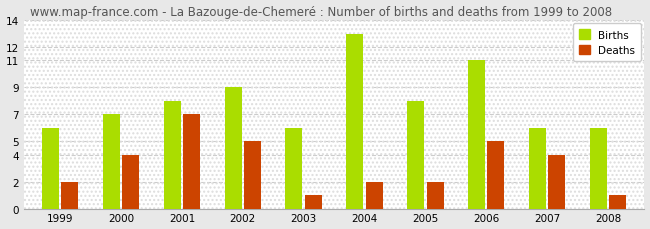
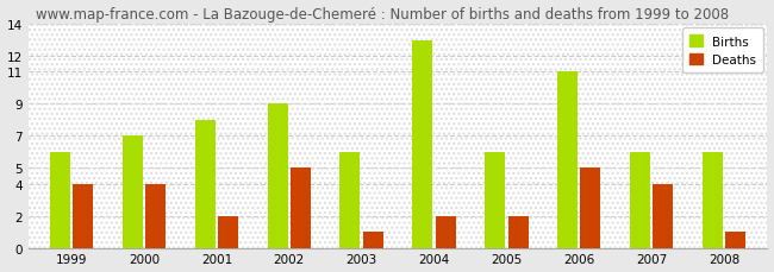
Deaths/1999: 2 -> 4
Deaths/2001: 7 -> 2
Births/2005: 8 -> 6
